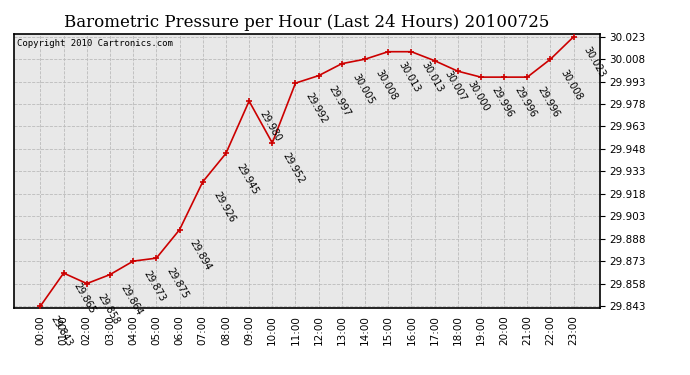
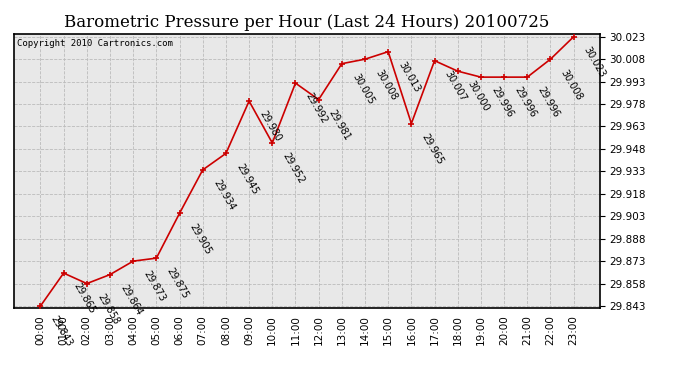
06:00: 29.894 -> 29.905
07:00: 29.926 -> 29.934
12:00: 29.997 -> 29.981
16:00: 30.013 -> 29.965
